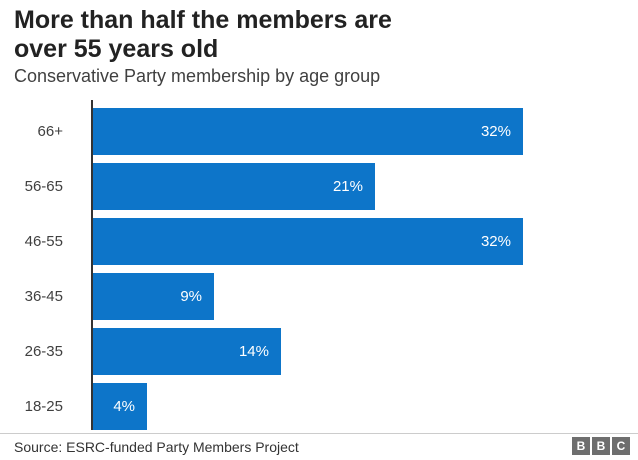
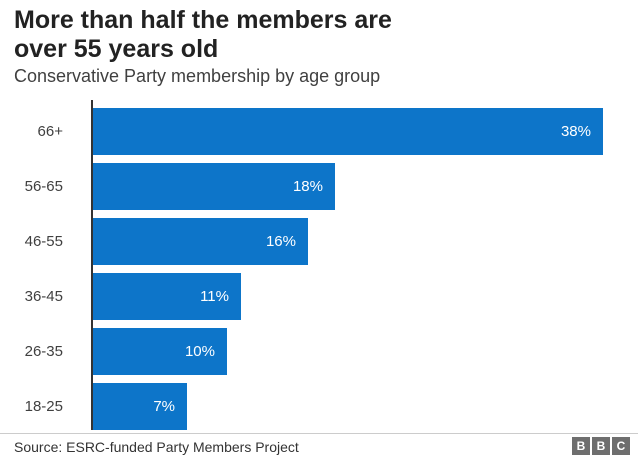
66+: 32% -> 38%
56-65: 21% -> 18%
46-55: 32% -> 16%
36-45: 9% -> 11%
26-35: 14% -> 10%
18-25: 4% -> 7%
